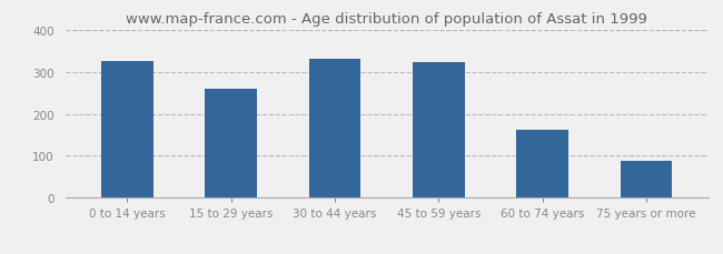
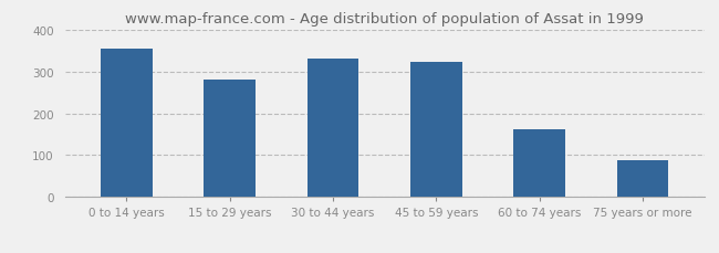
0 to 14 years: 325 -> 355
15 to 29 years: 258 -> 280
